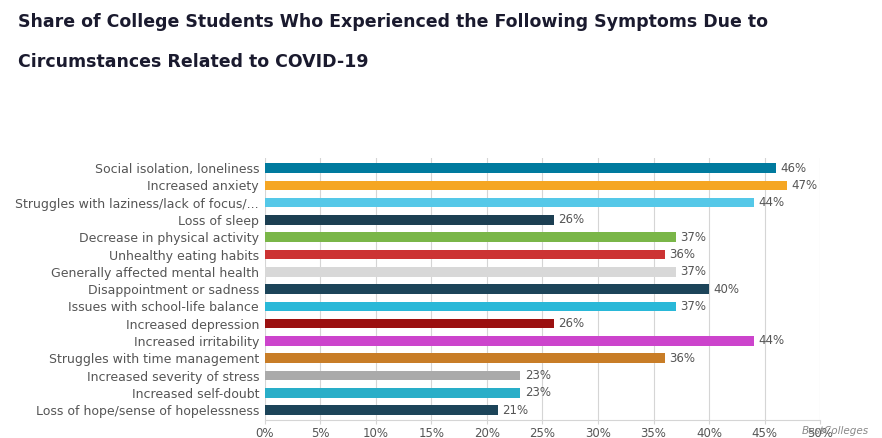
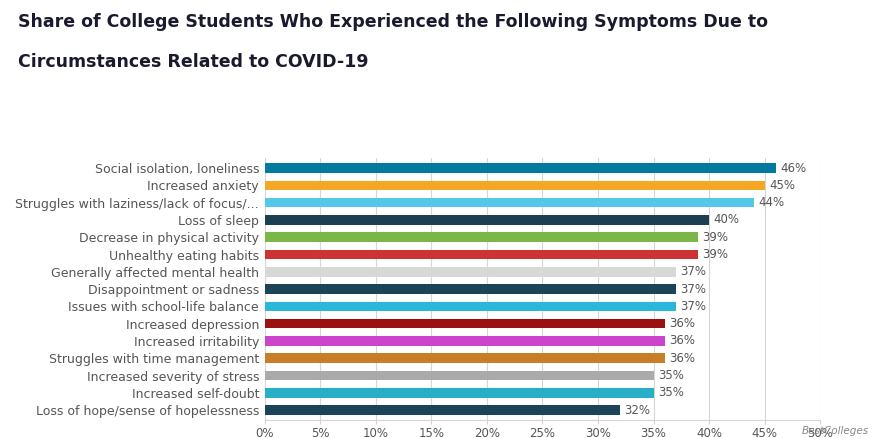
Increased anxiety: 47% -> 45%
Loss of sleep: 26% -> 40%
Decrease in physical activity: 37% -> 39%
Unhealthy eating habits: 36% -> 39%
Disappointment or sadness: 40% -> 37%
Increased depression: 26% -> 36%
Increased irritability: 44% -> 36%
Increased severity of stress: 23% -> 35%
Increased self-doubt: 23% -> 35%
Loss of hope/sense of hopelessness: 21% -> 32%
